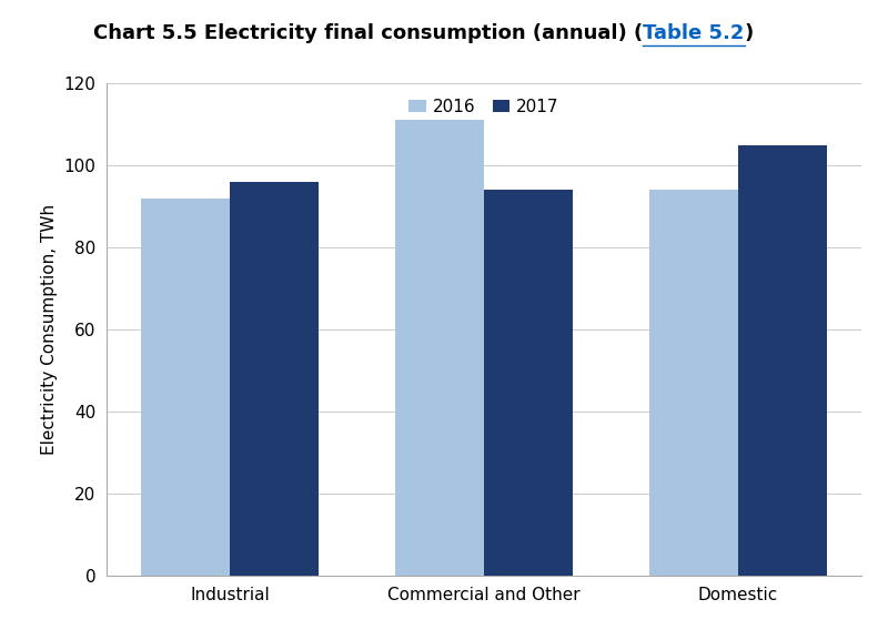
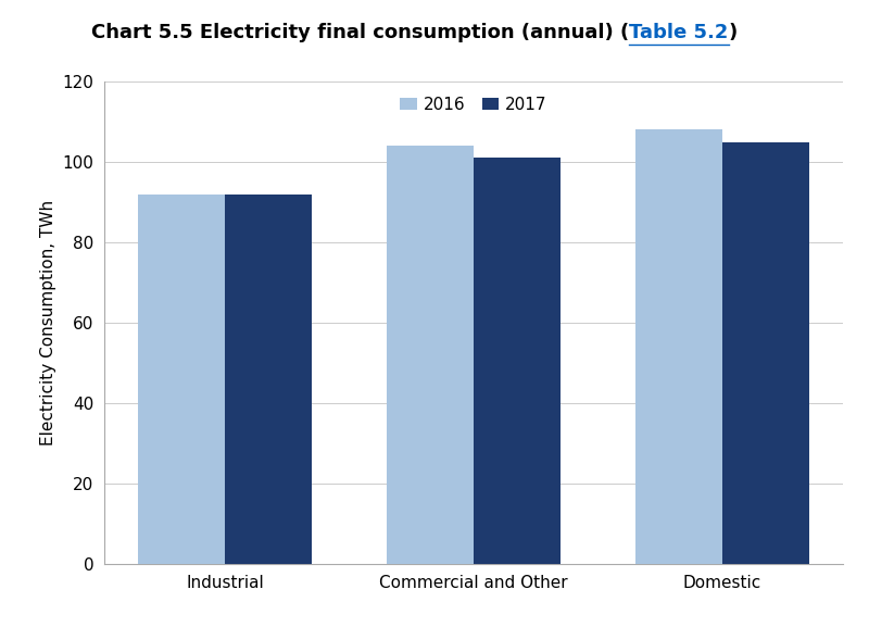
2017/Industrial: 96 -> 92
2016/Commercial and Other: 111 -> 104
2017/Commercial and Other: 94 -> 101
2016/Domestic: 94 -> 108
